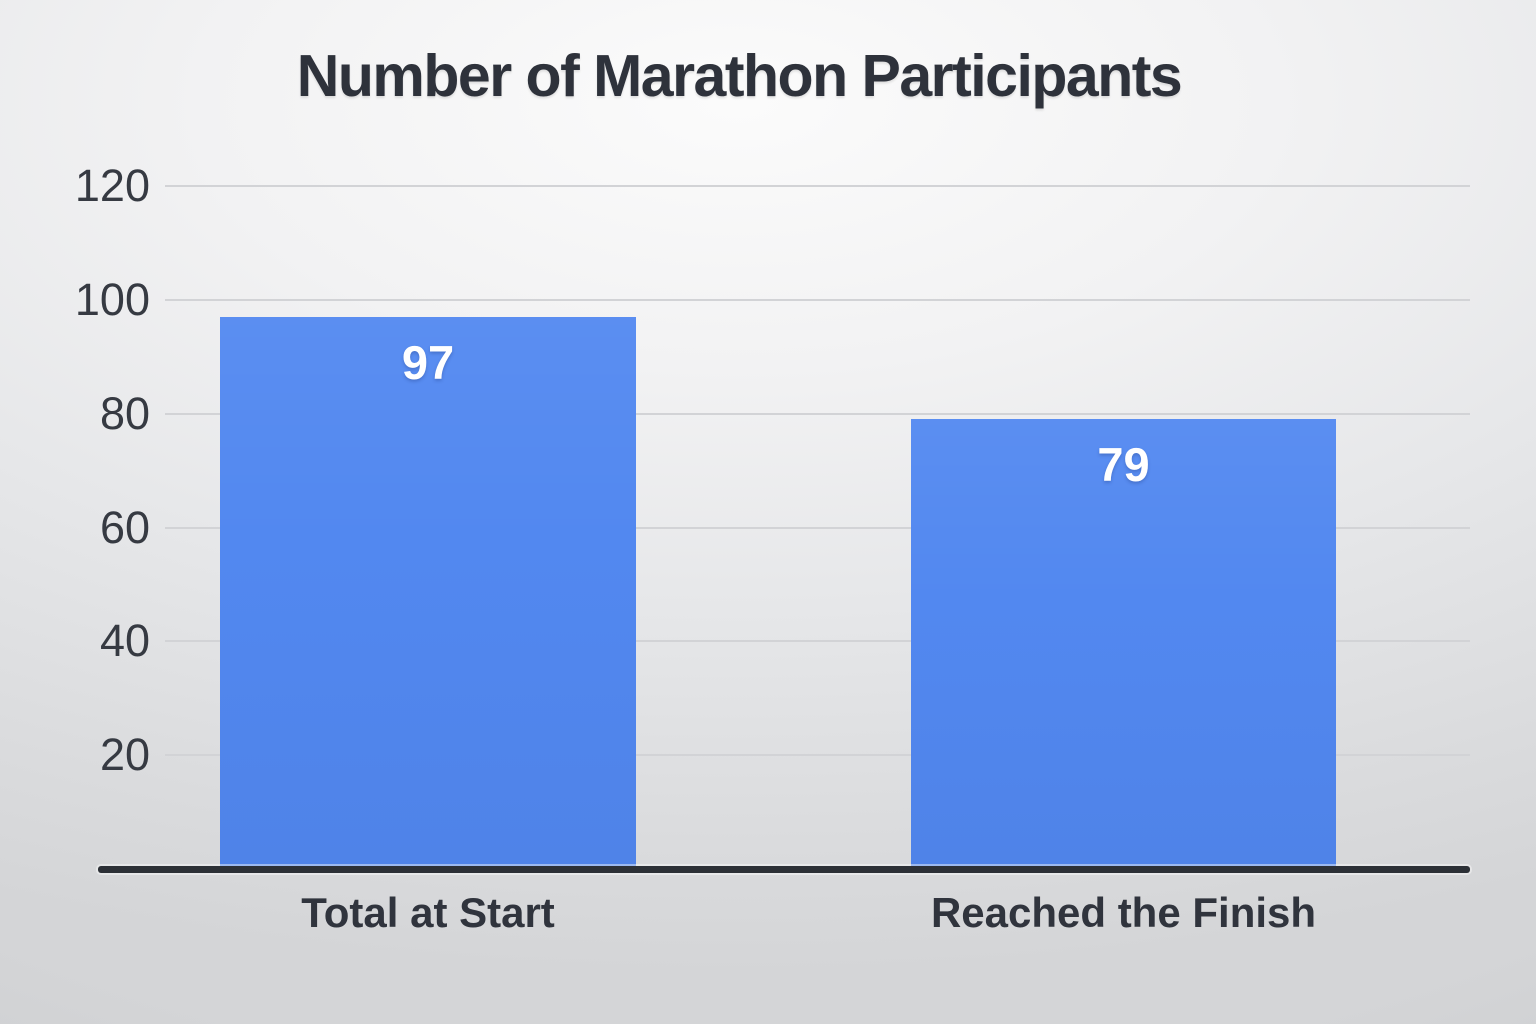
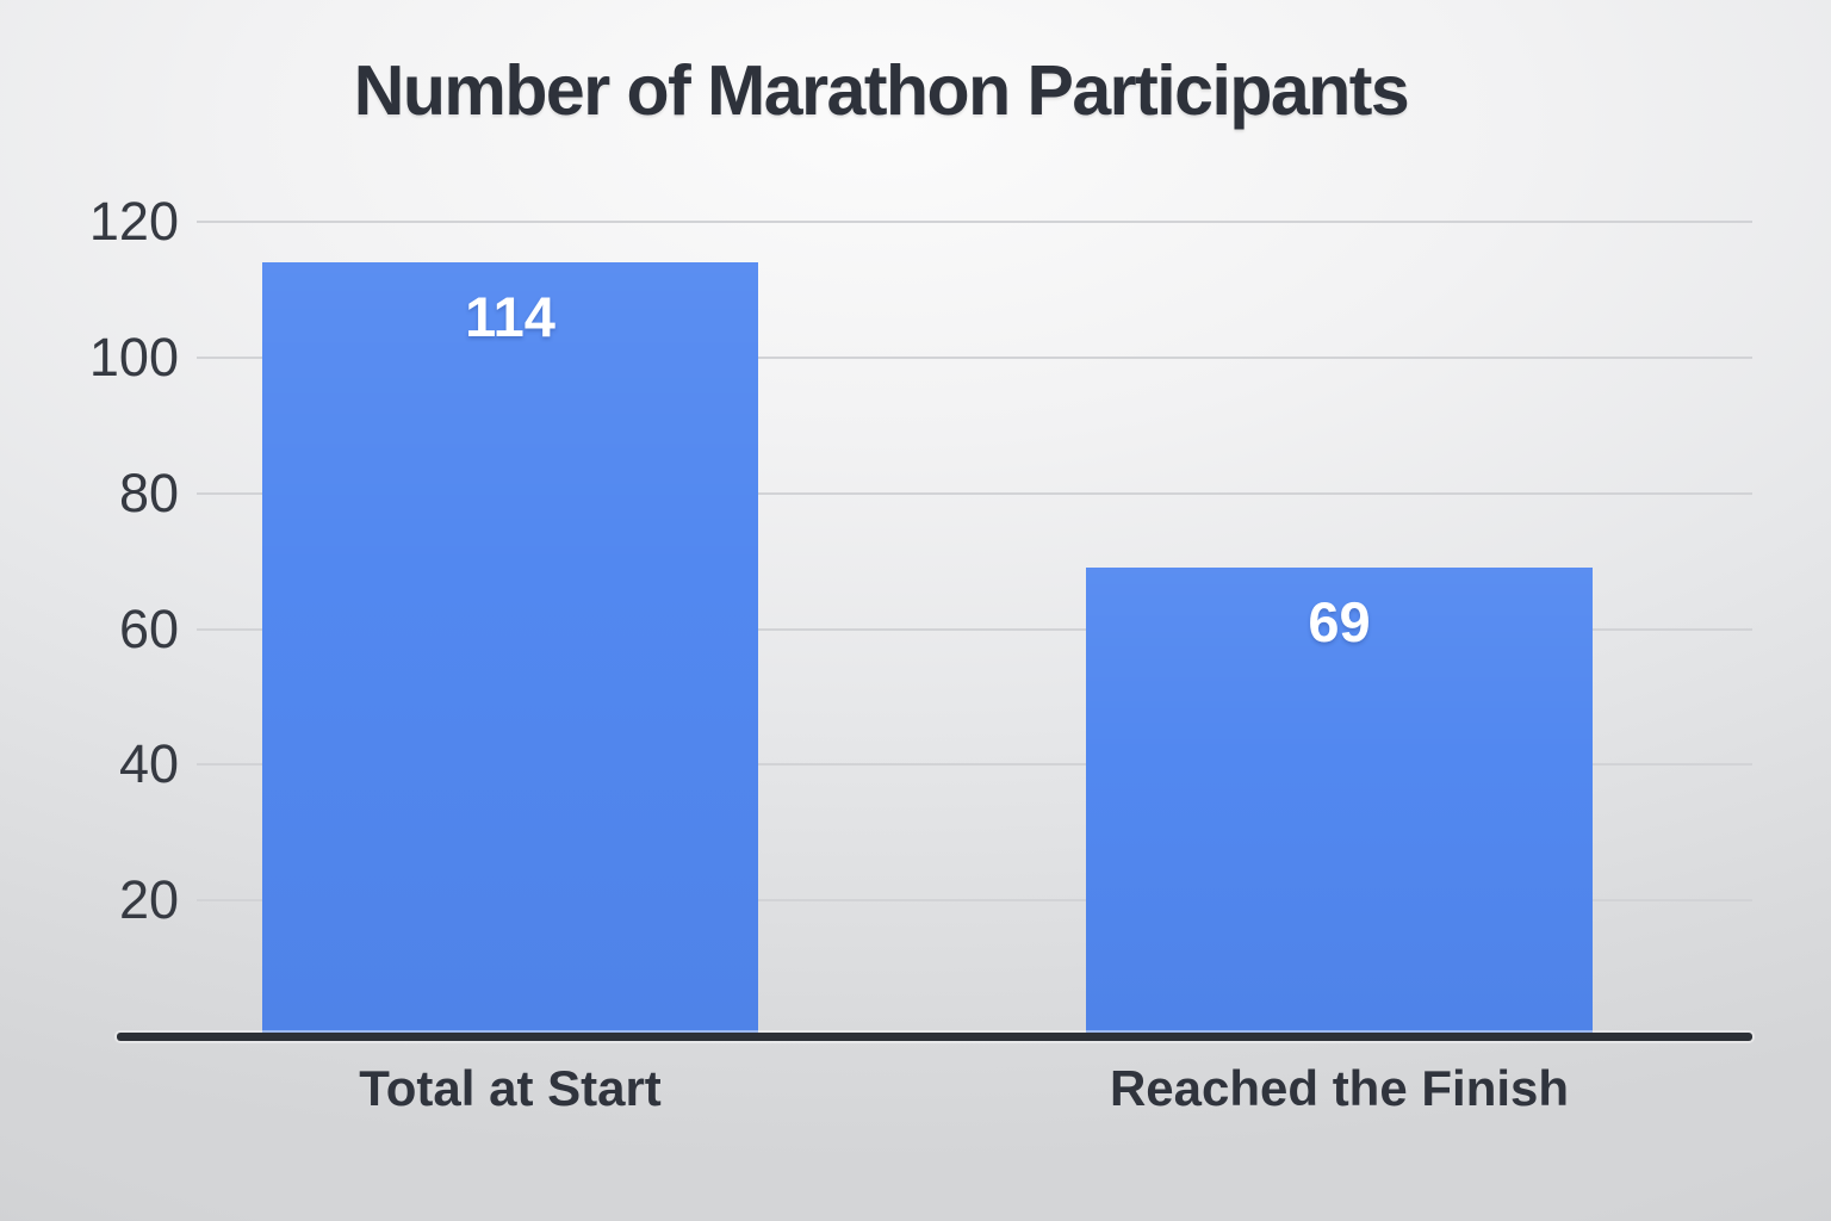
Total at Start: 97 -> 114
Reached the Finish: 79 -> 69
